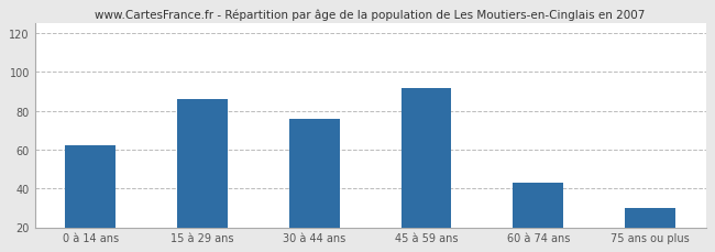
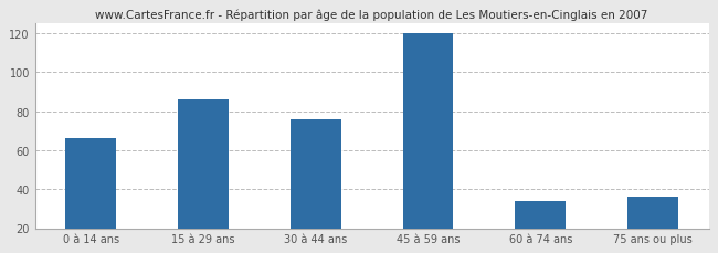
0 à 14 ans: 62 -> 66
45 à 59 ans: 92 -> 120
60 à 74 ans: 43 -> 34
75 ans ou plus: 30 -> 36
